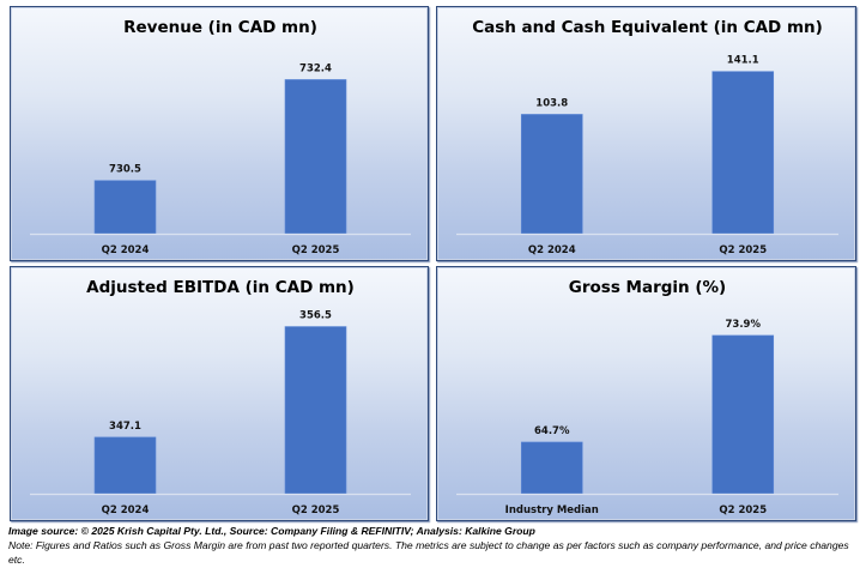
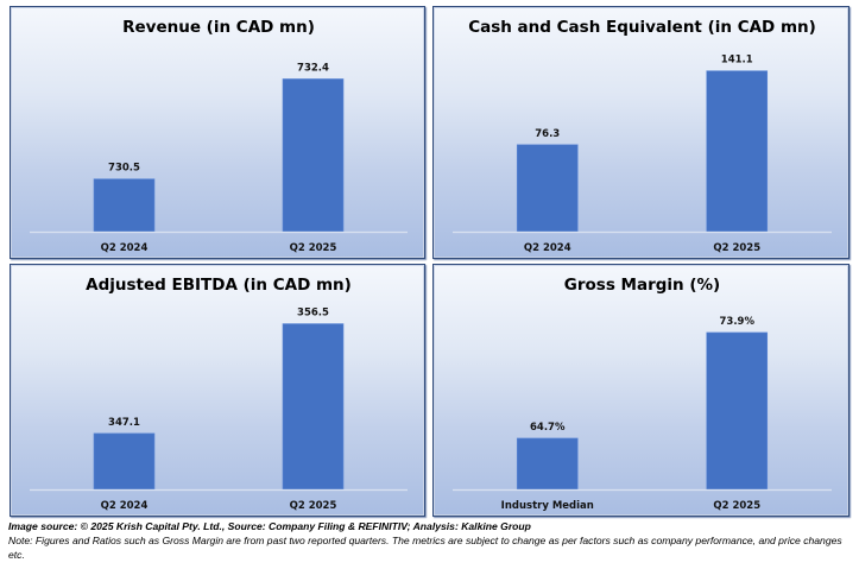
Cash and Cash Equivalent (in CAD mn)/Q2 2024: 103.8 -> 76.3
